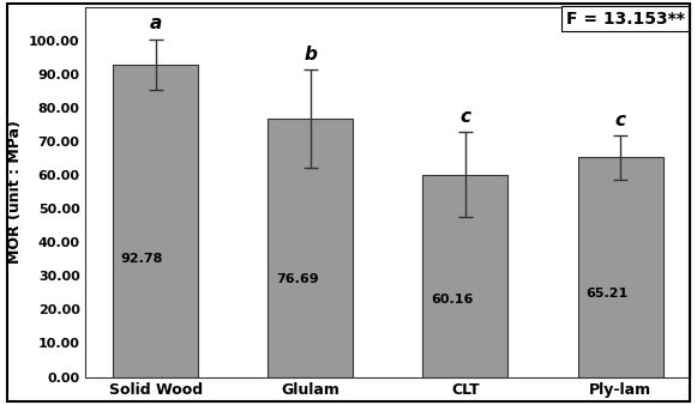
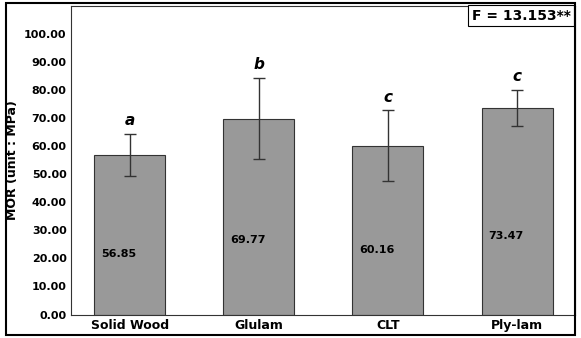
Solid Wood: 92.78 -> 56.85
Glulam: 76.69 -> 69.77
Ply-lam: 65.21 -> 73.47
